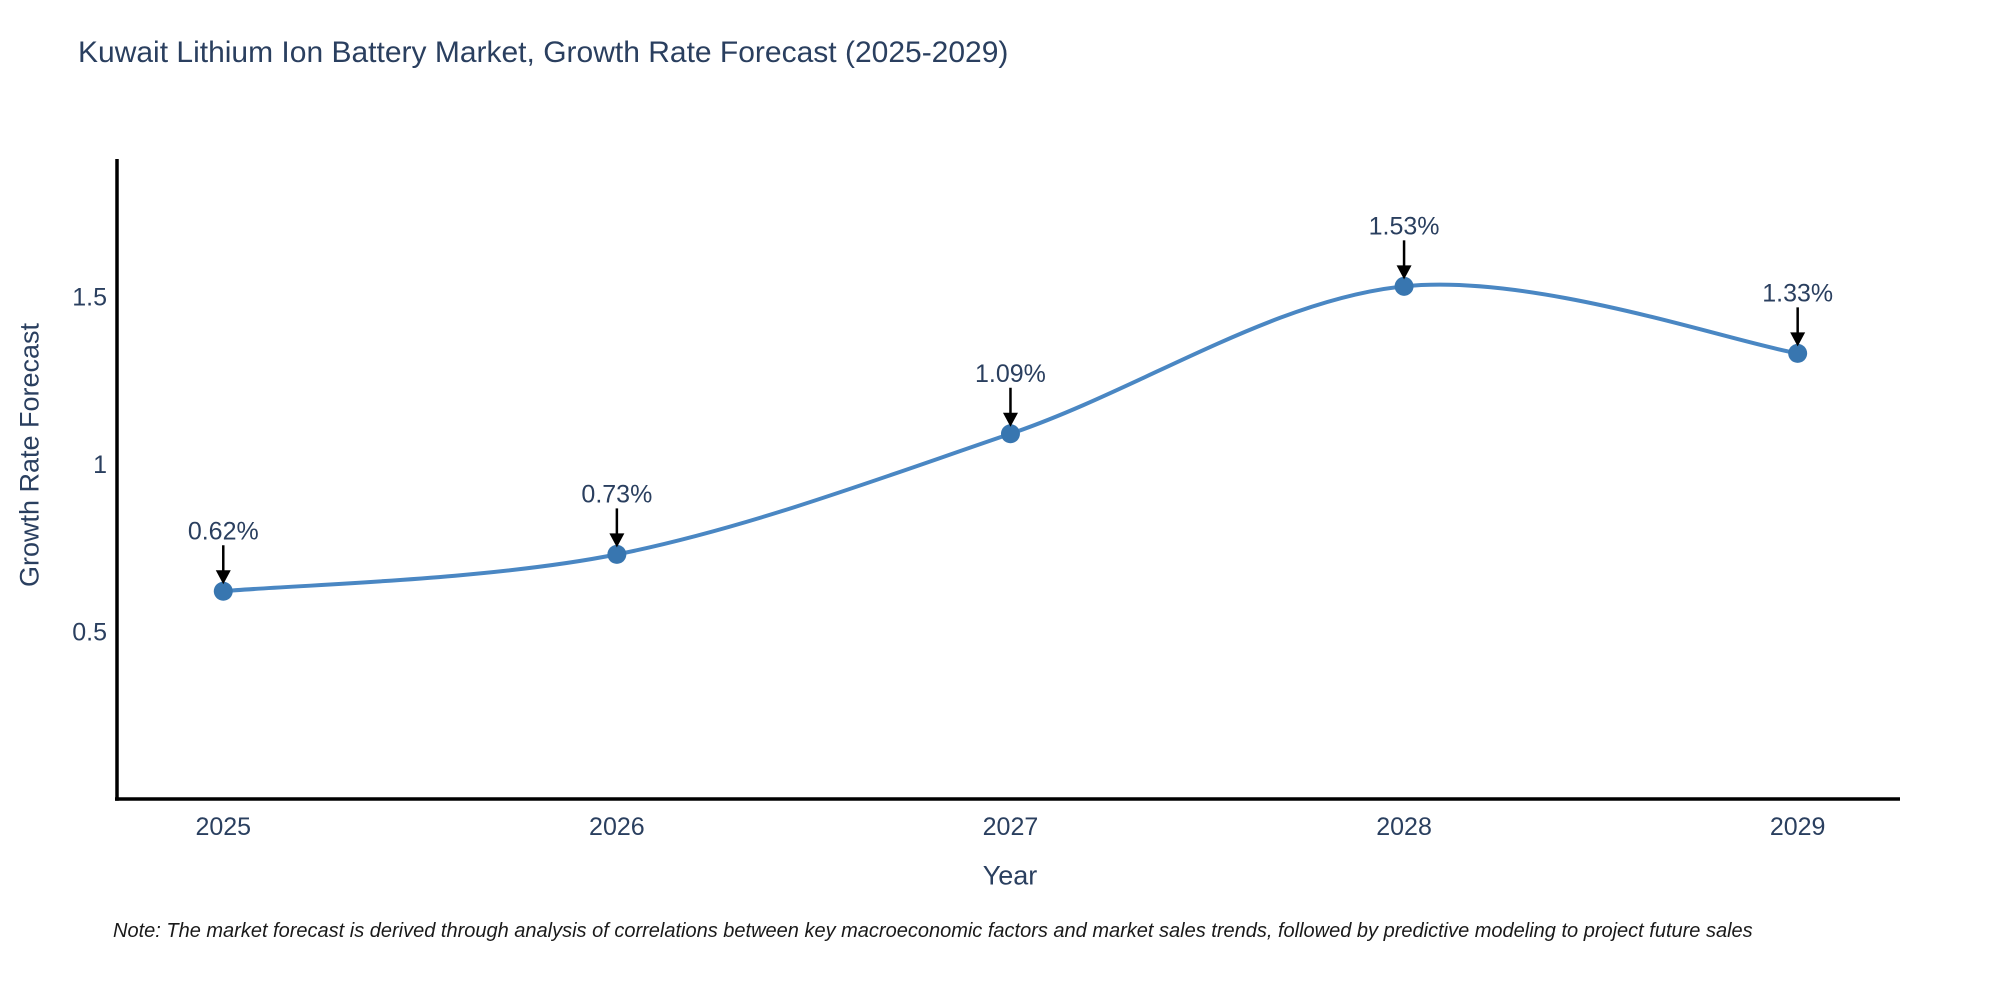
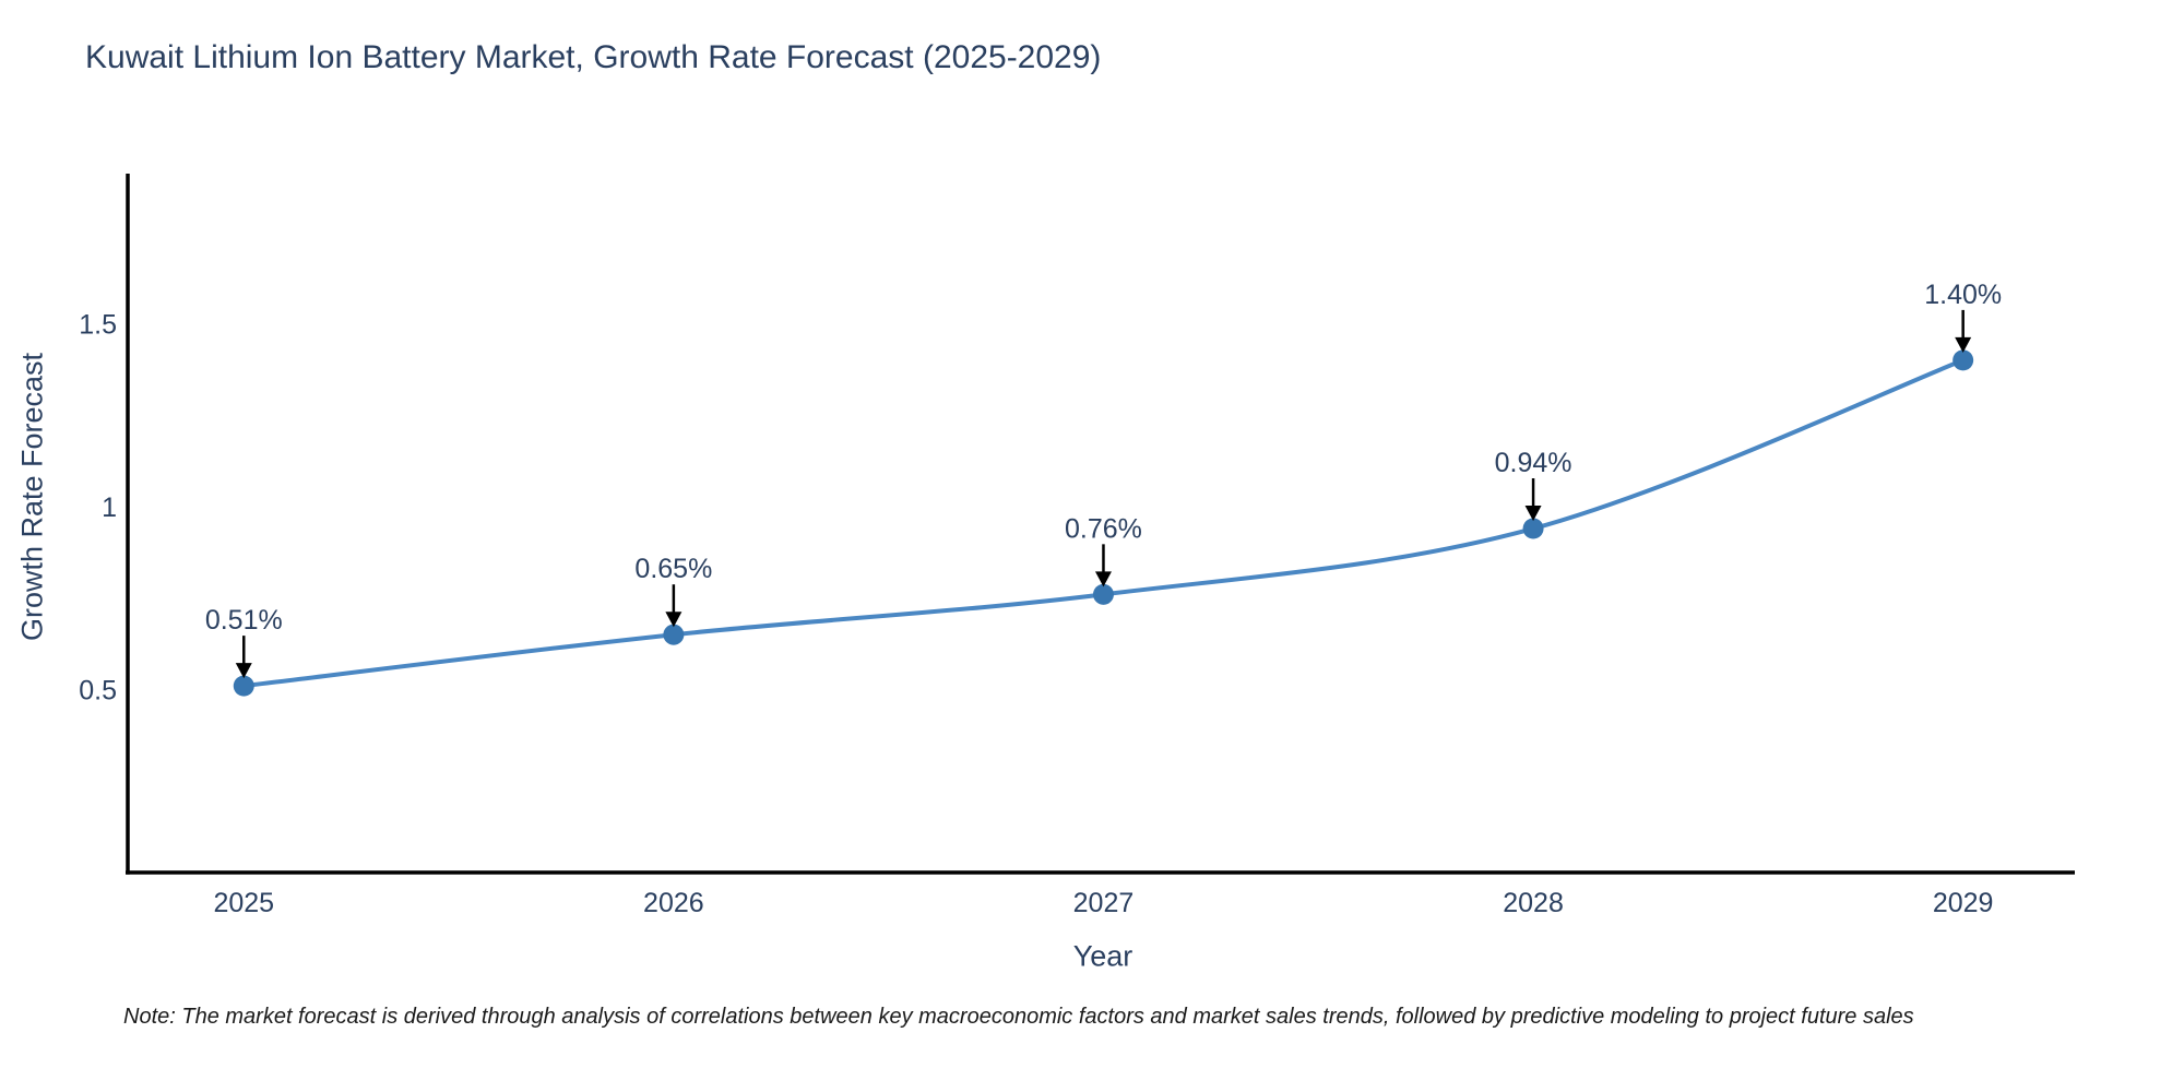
2025: 0.62% -> 0.51%
2026: 0.73% -> 0.65%
2027: 1.09% -> 0.76%
2028: 1.53% -> 0.94%
2029: 1.33% -> 1.40%
